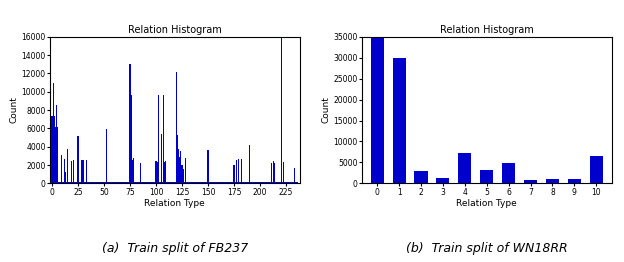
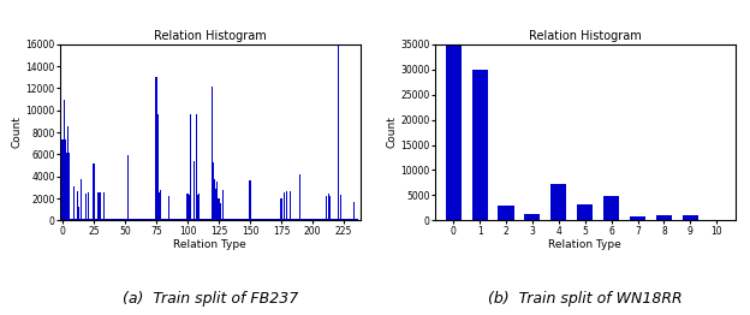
10: 6500 -> 100
